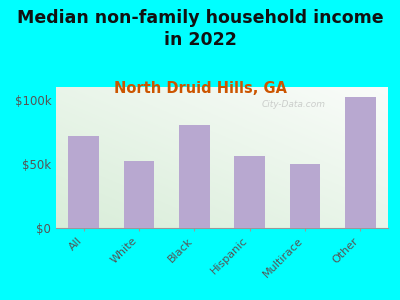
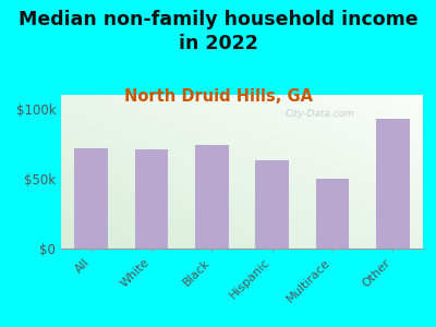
White: $52k -> $71k
Black: $80k -> $74k
Hispanic: $56k -> $63k
Other: $102k -> $93k
